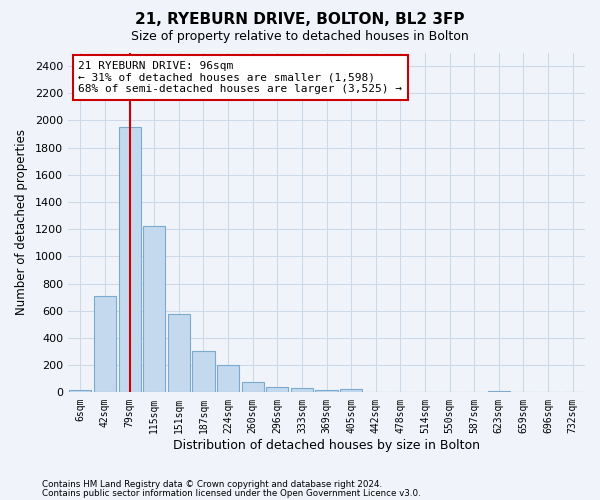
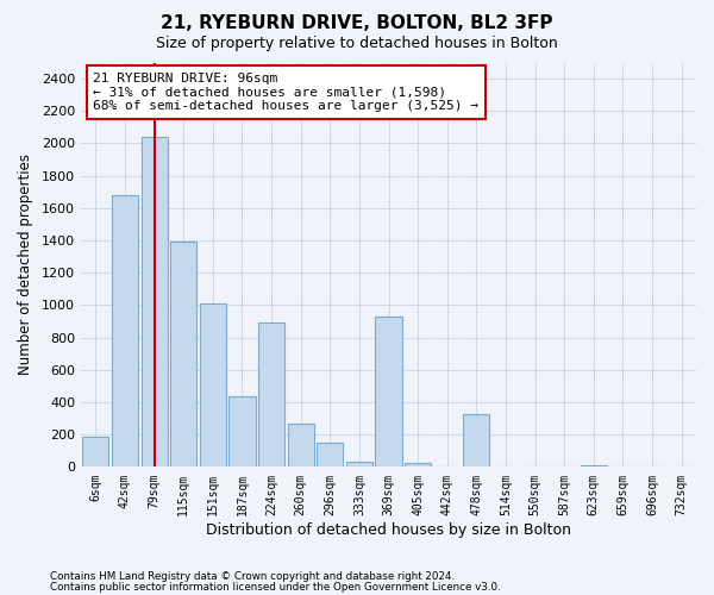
6sqm: 20 -> 190
42sqm: 710 -> 1680
79sqm: 1950 -> 2040
115sqm: 1220 -> 1390
151sqm: 580 -> 1010
187sqm: 300 -> 440
224sqm: 200 -> 890
260sqm: 80 -> 270
296sqm: 40 -> 150
369sqm: 20 -> 930
478sqm: 0 -> 330
